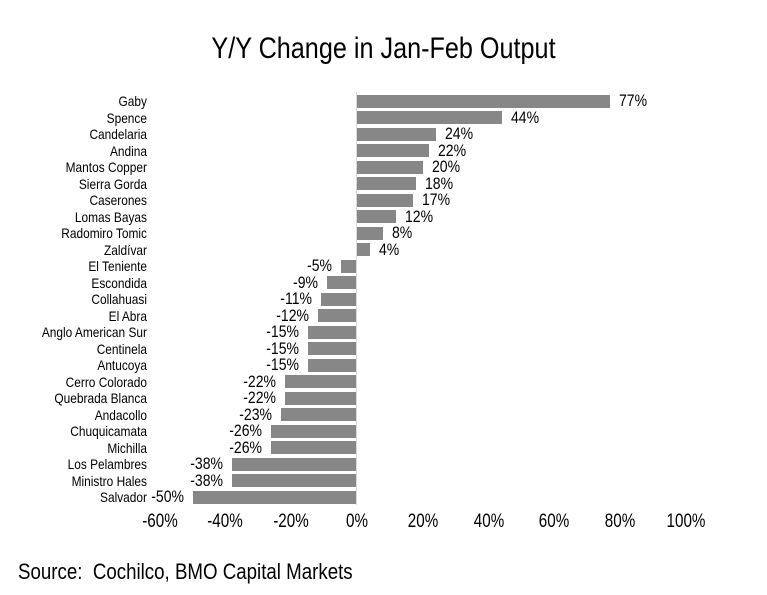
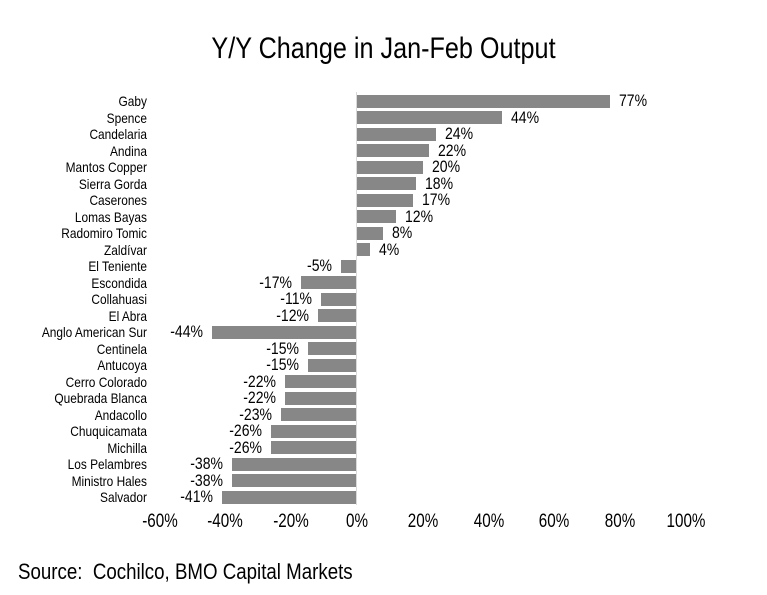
Escondida: -9% -> -17%
Anglo American Sur: -15% -> -44%
Salvador: -50% -> -41%
